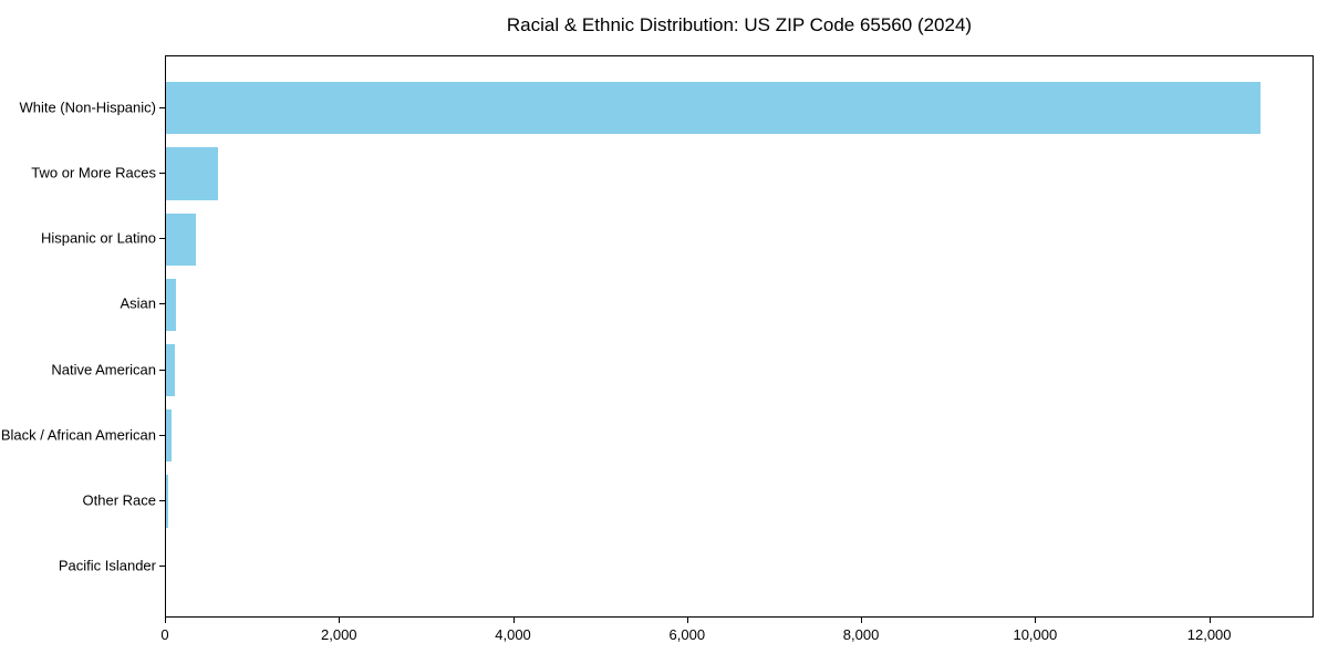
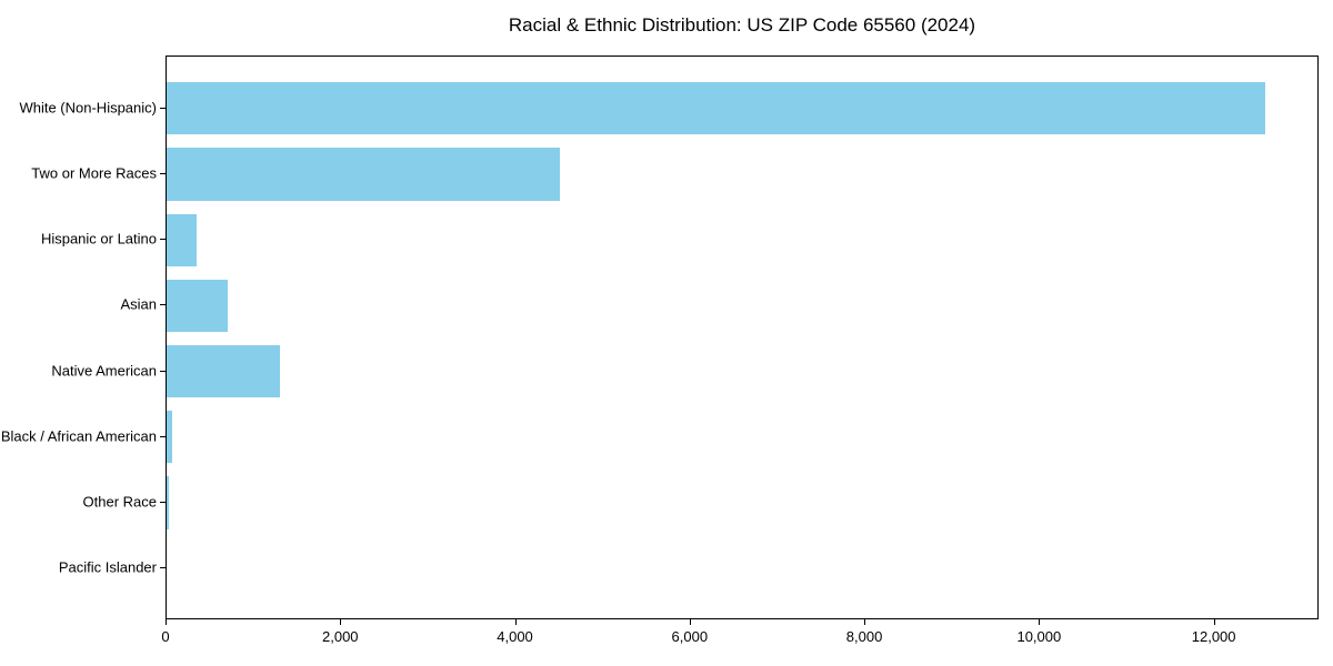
Two or More Races: 600 -> 4500
Asian: 100 -> 700
Native American: 100 -> 1300
